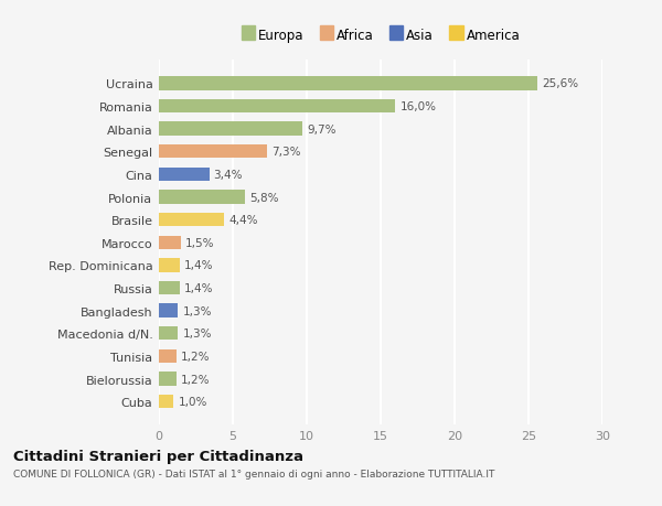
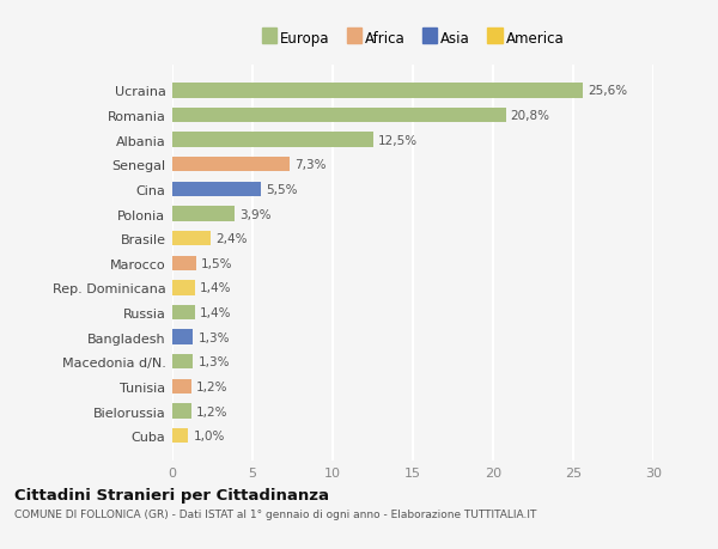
Romania: 16,0% -> 20,8%
Albania: 9,7% -> 12,5%
Cina: 3,4% -> 5,5%
Polonia: 5,8% -> 3,9%
Brasile: 4,4% -> 2,4%
